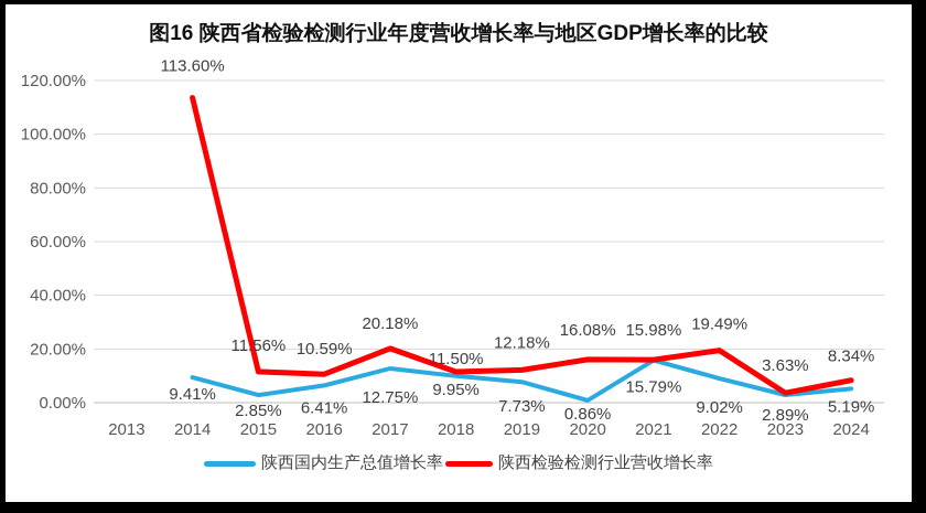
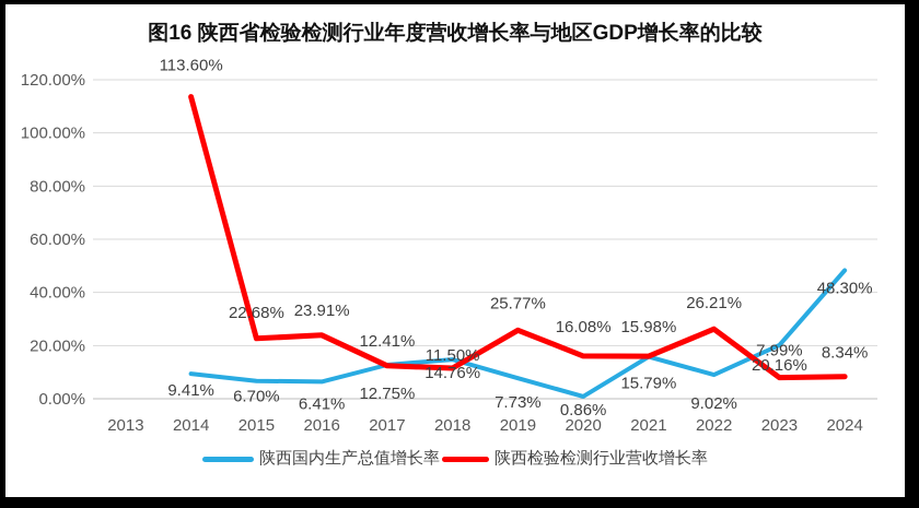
陕西国内生产总值增长率/2015: 2.85% -> 6.70%
陕西检验检测行业营收增长率/2015: 11.56% -> 22.68%
陕西检验检测行业营收增长率/2016: 10.59% -> 23.91%
陕西检验检测行业营收增长率/2017: 20.18% -> 12.41%
陕西国内生产总值增长率/2018: 9.95% -> 14.76%
陕西检验检测行业营收增长率/2019: 12.18% -> 25.77%
陕西检验检测行业营收增长率/2022: 19.49% -> 26.21%
陕西国内生产总值增长率/2023: 2.89% -> 20.16%
陕西检验检测行业营收增长率/2023: 3.63% -> 7.99%
陕西国内生产总值增长率/2024: 5.19% -> 48.30%
